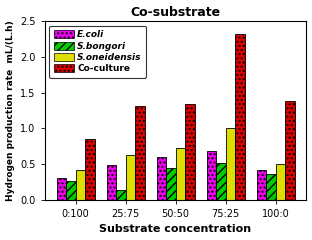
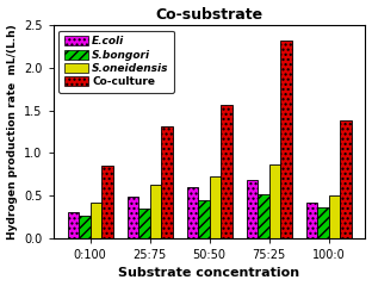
S.bongori/25:75: 0.14 -> 0.35
Co-culture/50:50: 1.34 -> 1.57
S.oneidensis/75:25: 1.00 -> 0.87
